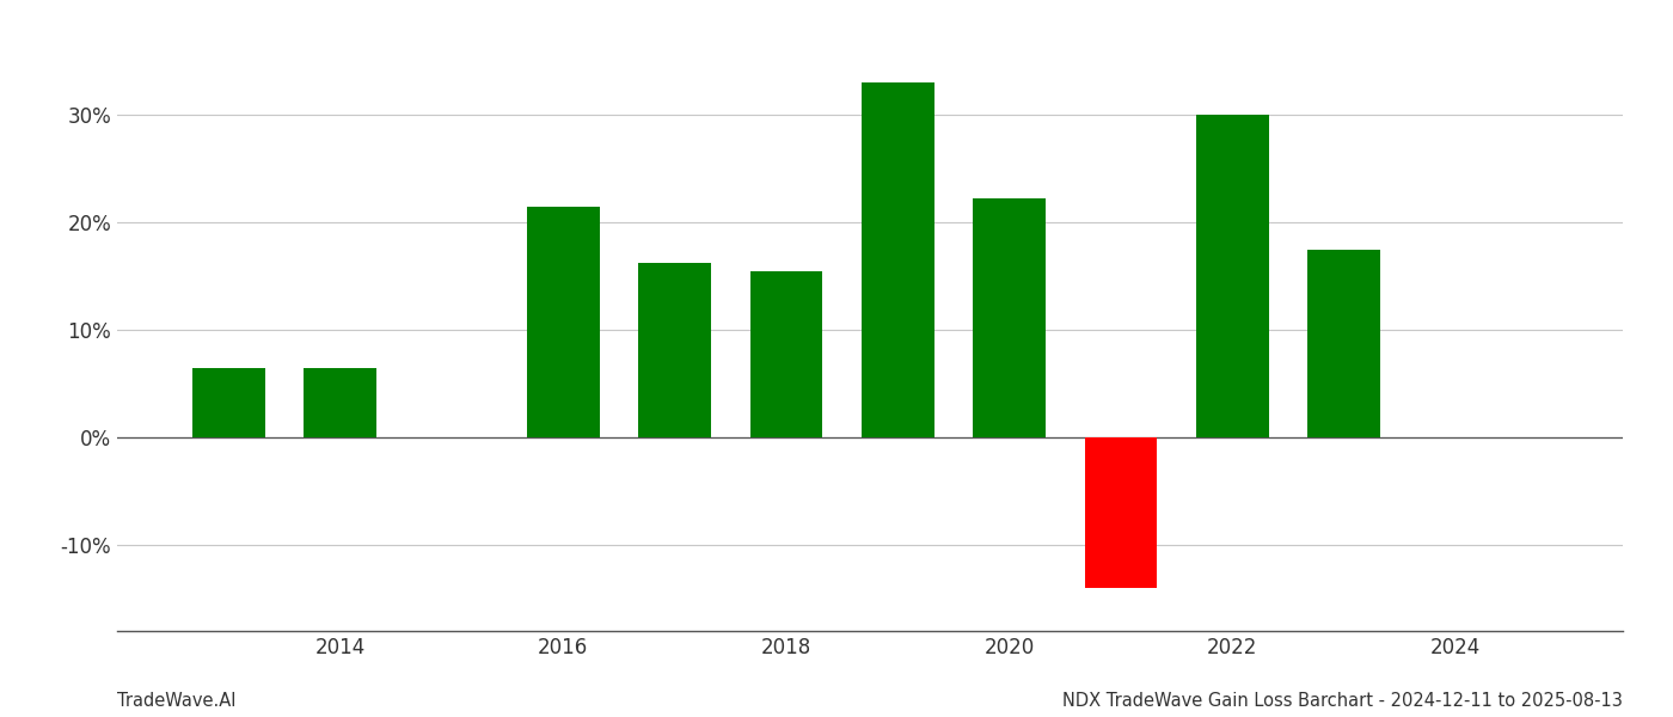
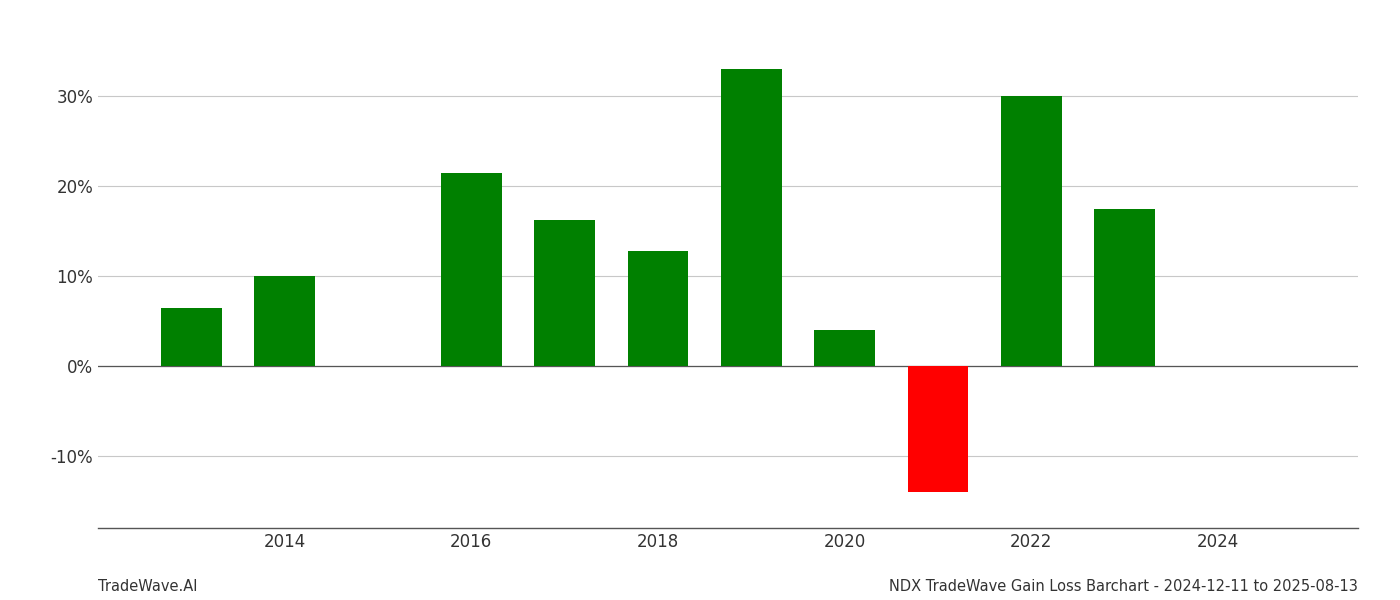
2014: 6.5% -> 10.0%
2018: 15.5% -> 12.8%
2020: 22.2% -> 4.0%
